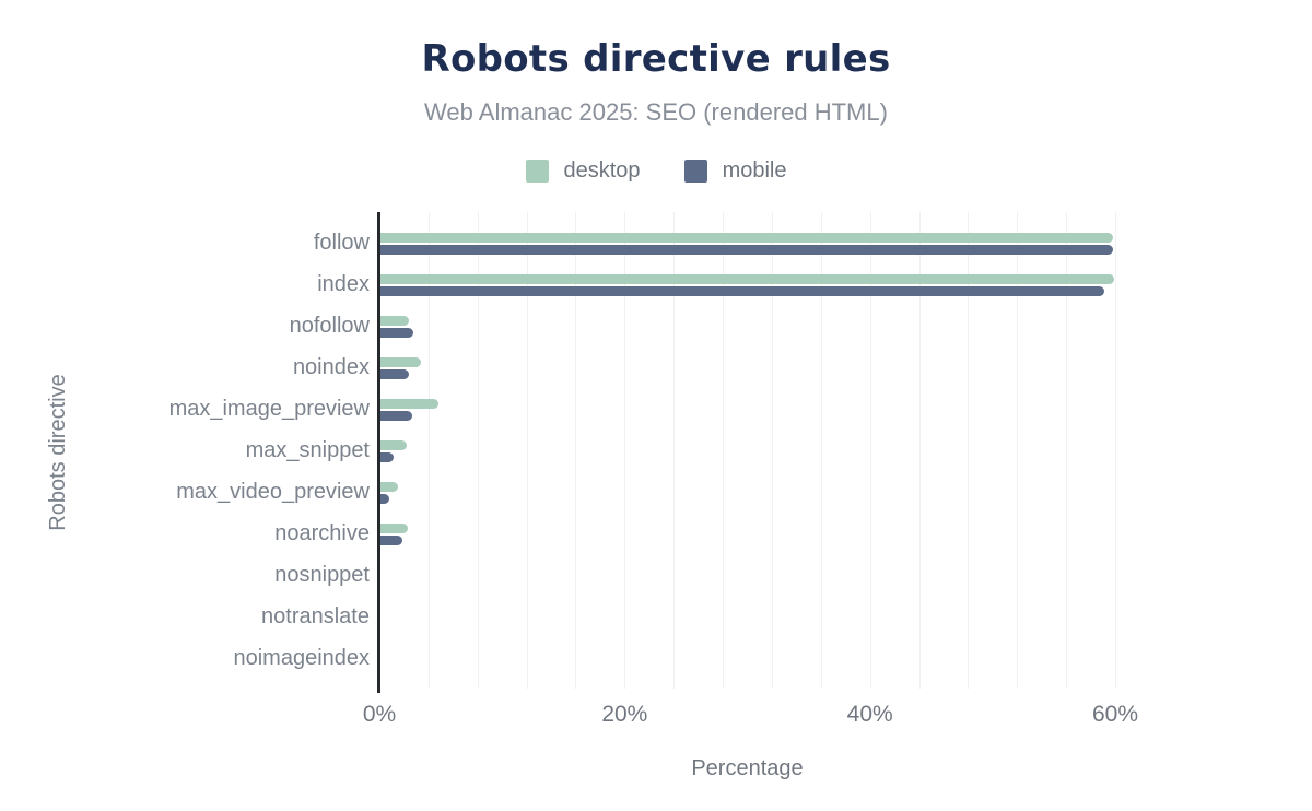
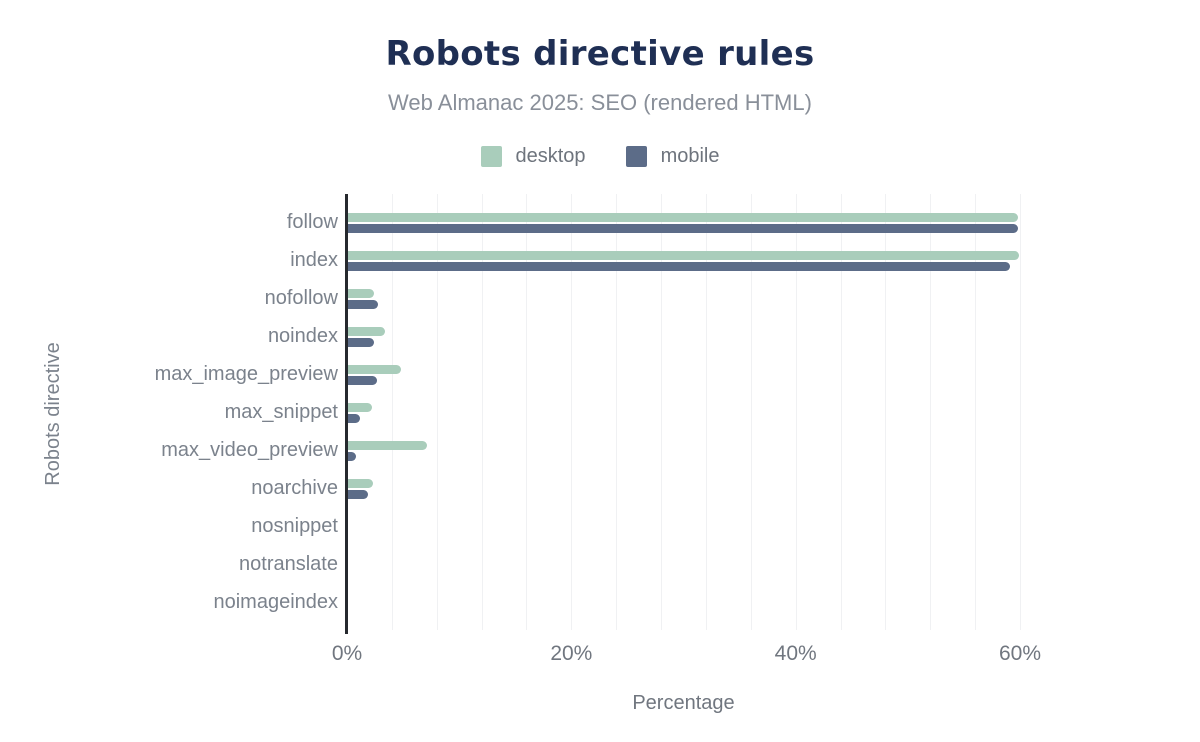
desktop/max_video_preview: 1.5% -> 7.1%
